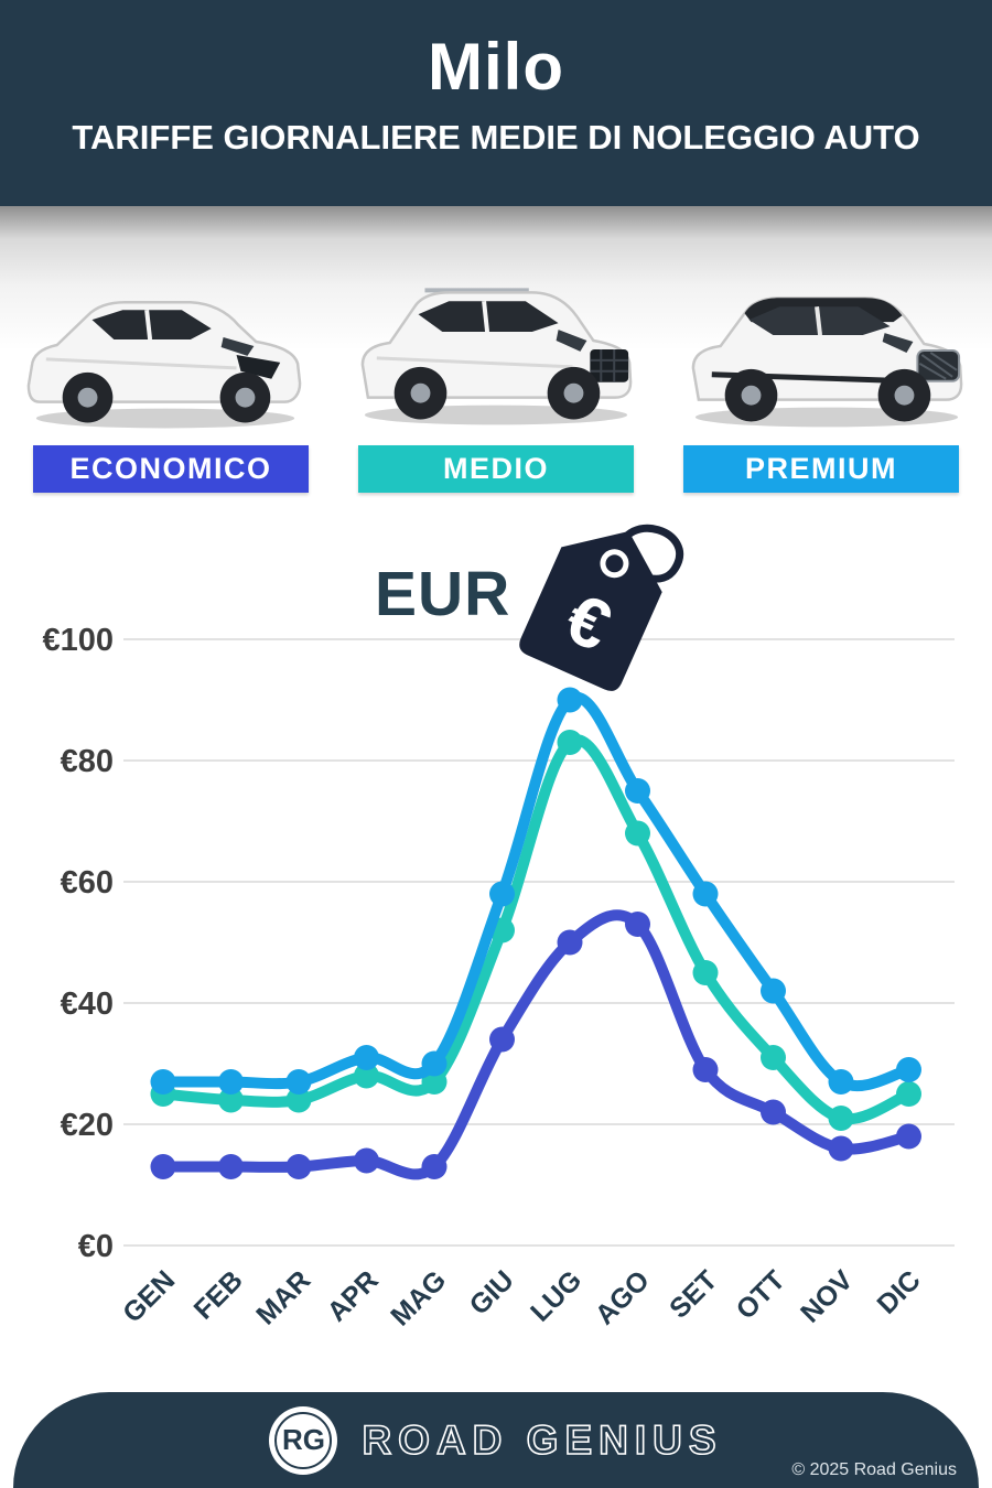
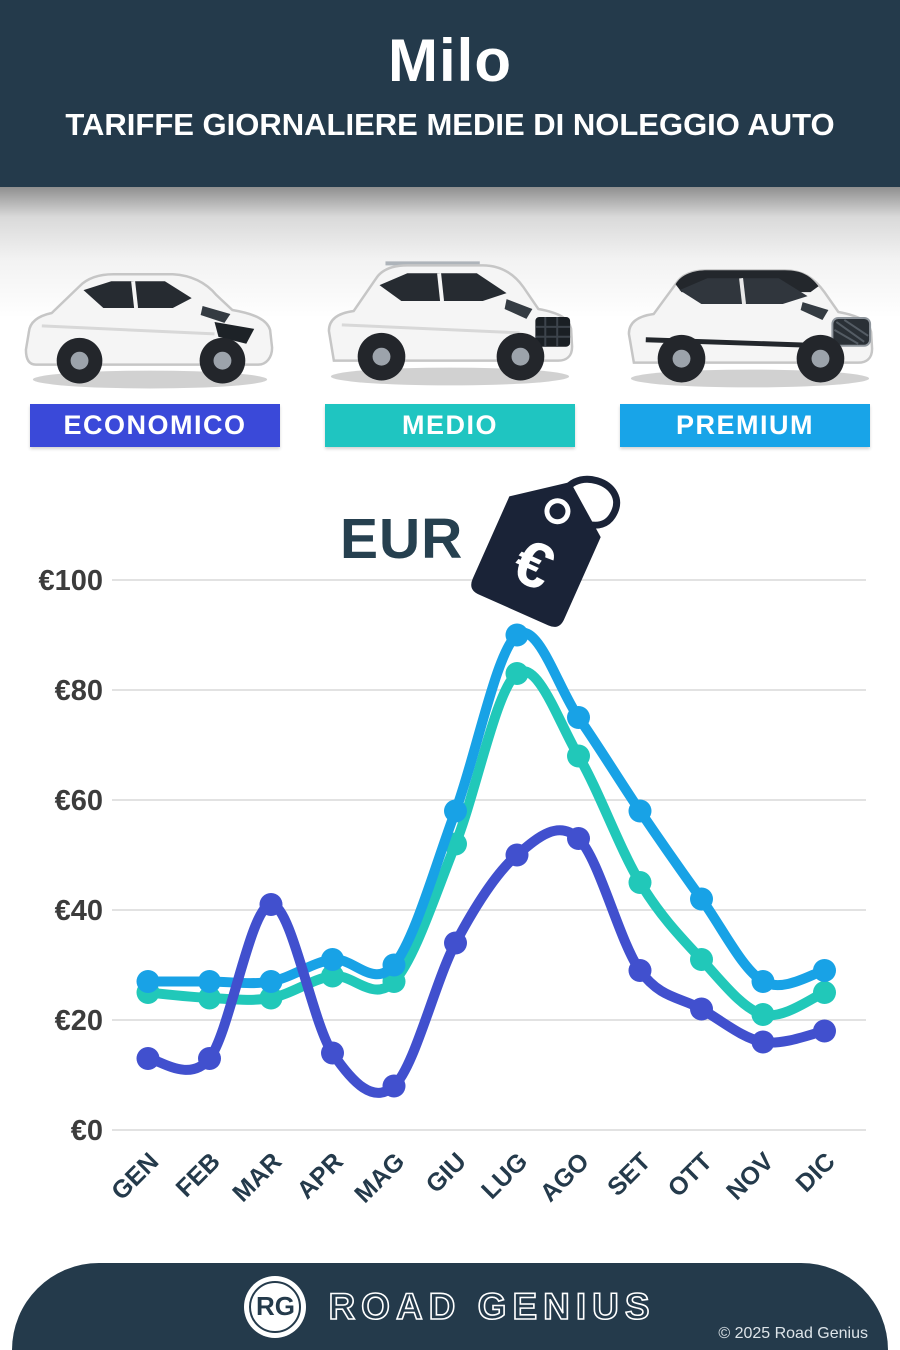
ECONOMICO/MAR: €13 -> €41
ECONOMICO/MAG: €13 -> €8
